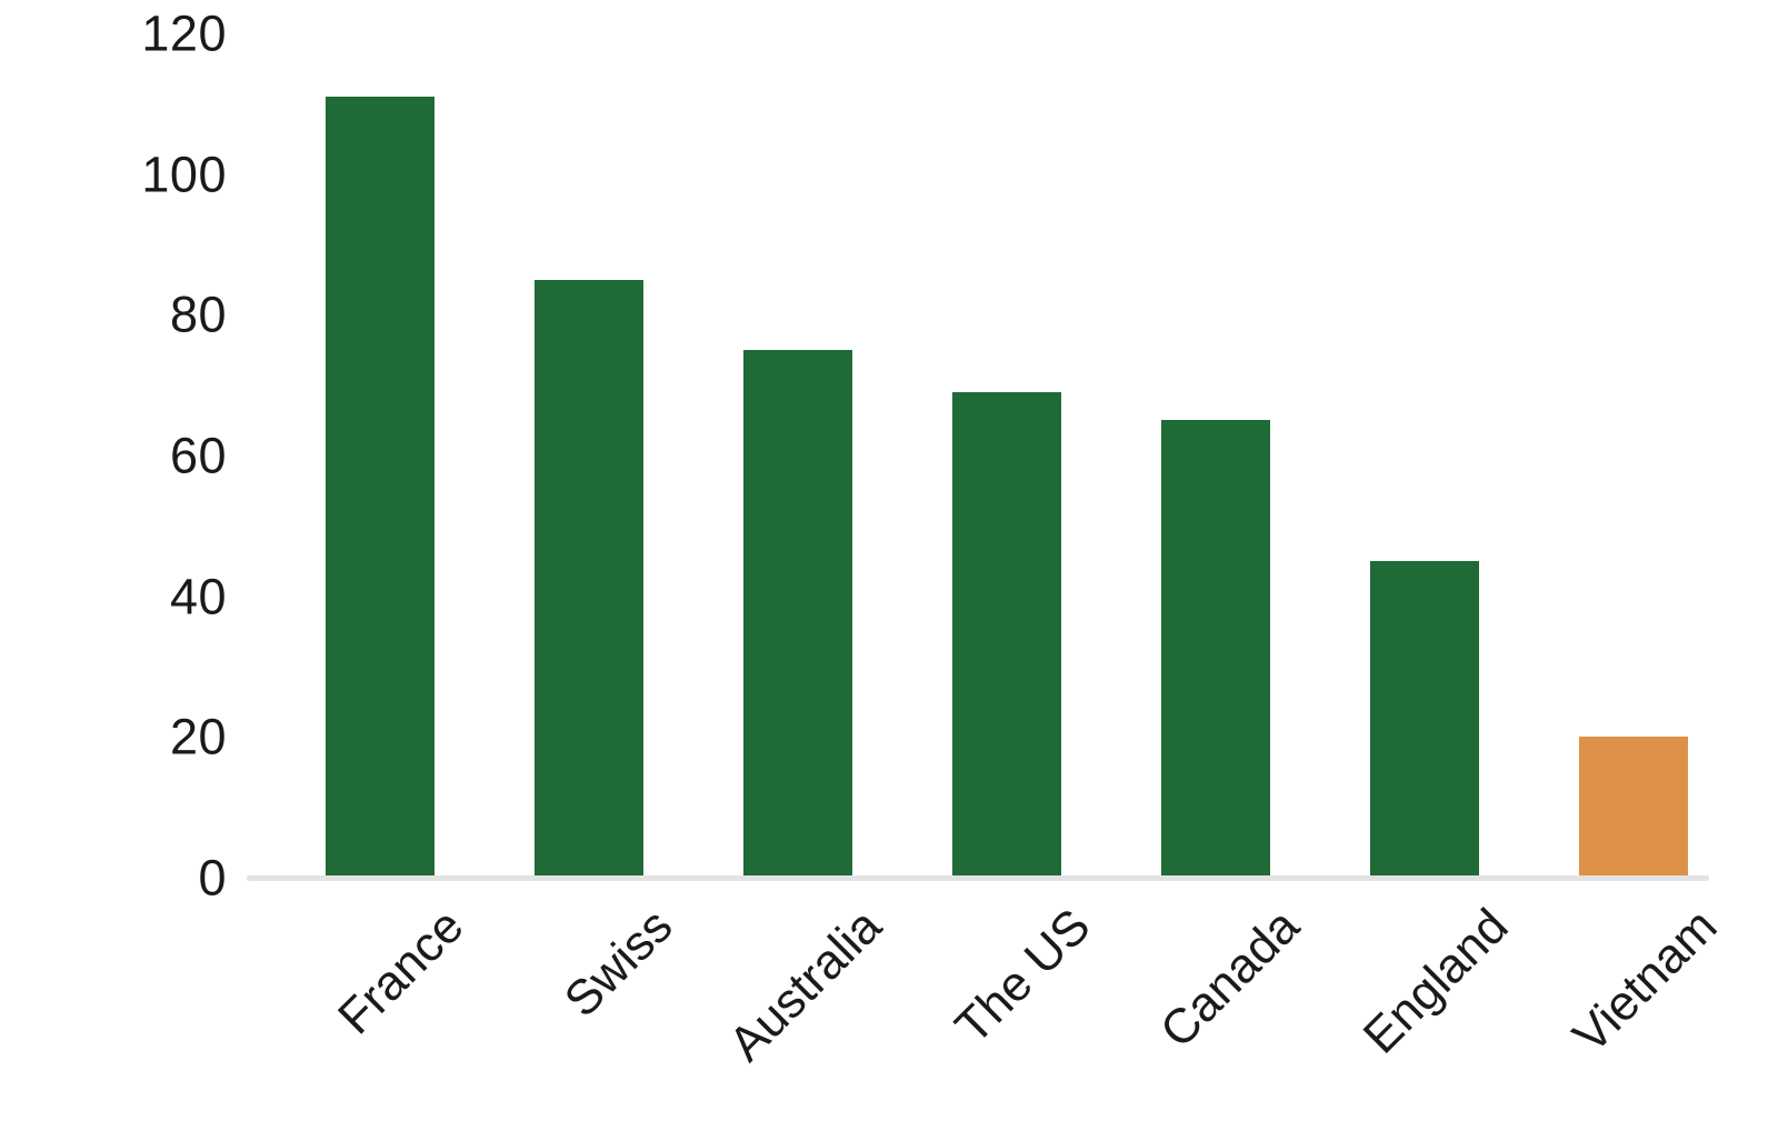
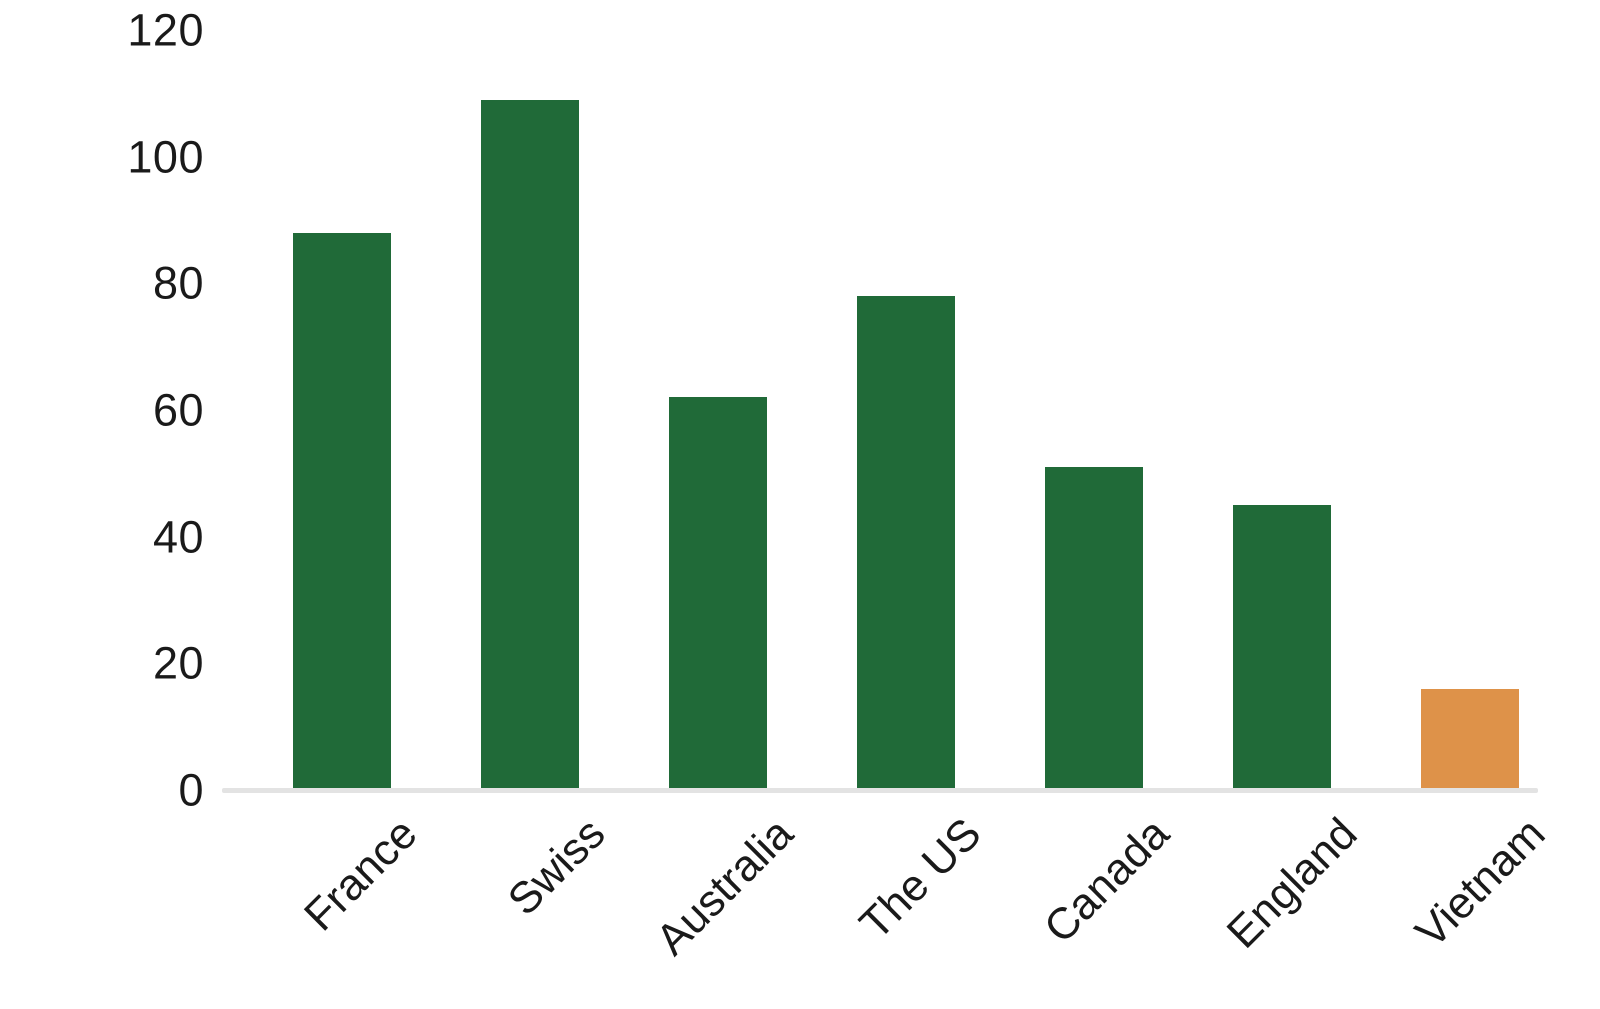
France: 111 -> 88
Swiss: 85 -> 109
Australia: 75 -> 62
The US: 69 -> 78
Canada: 65 -> 51
Vietnam: 20 -> 16
